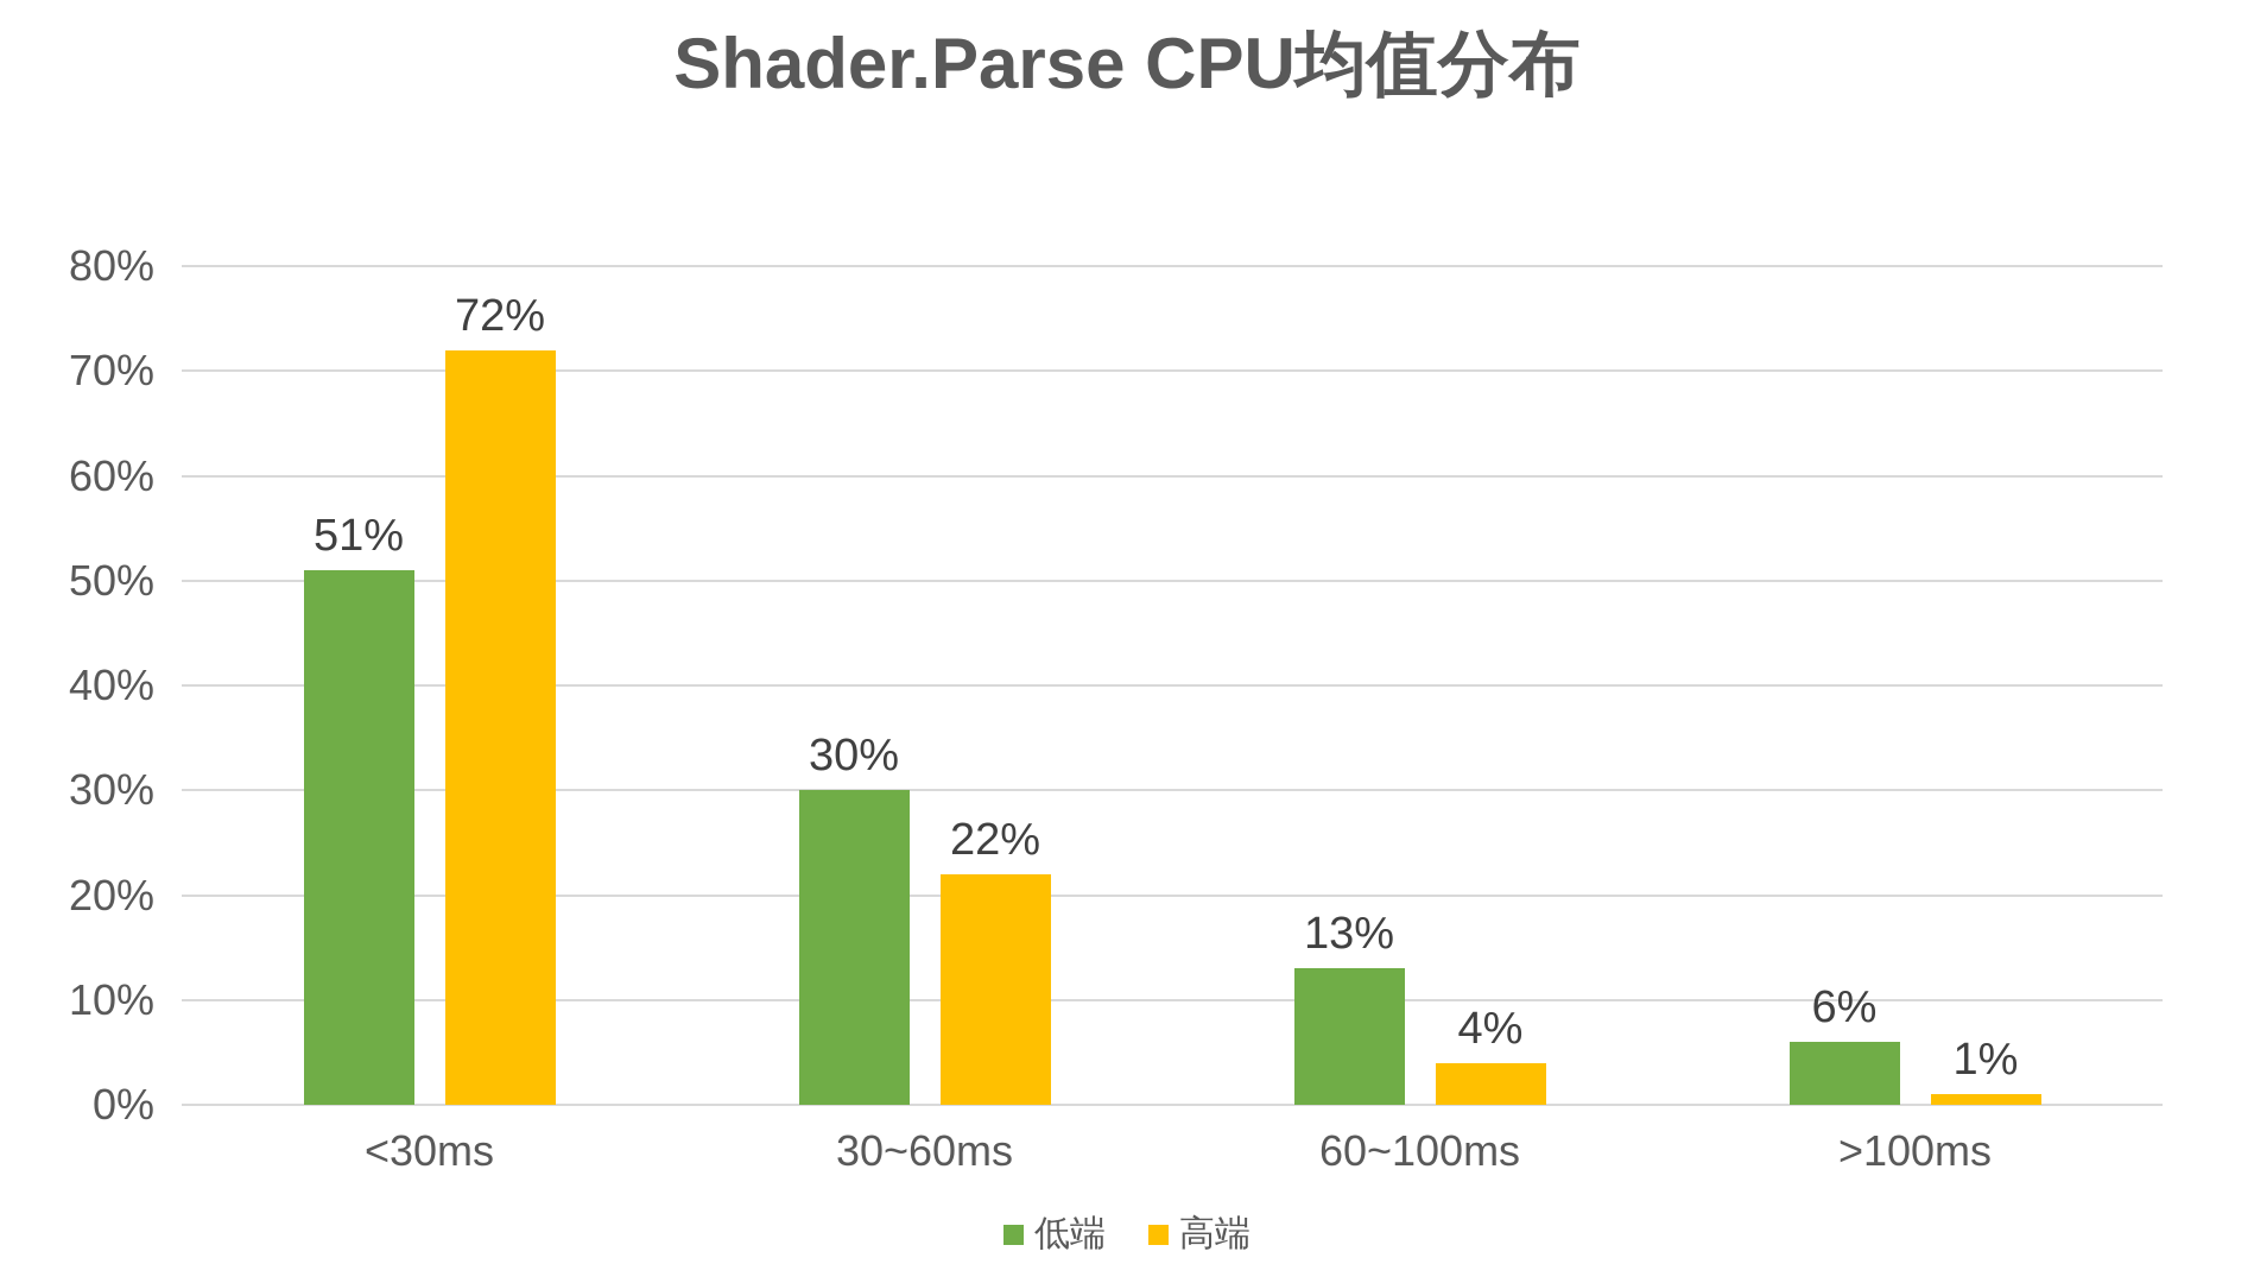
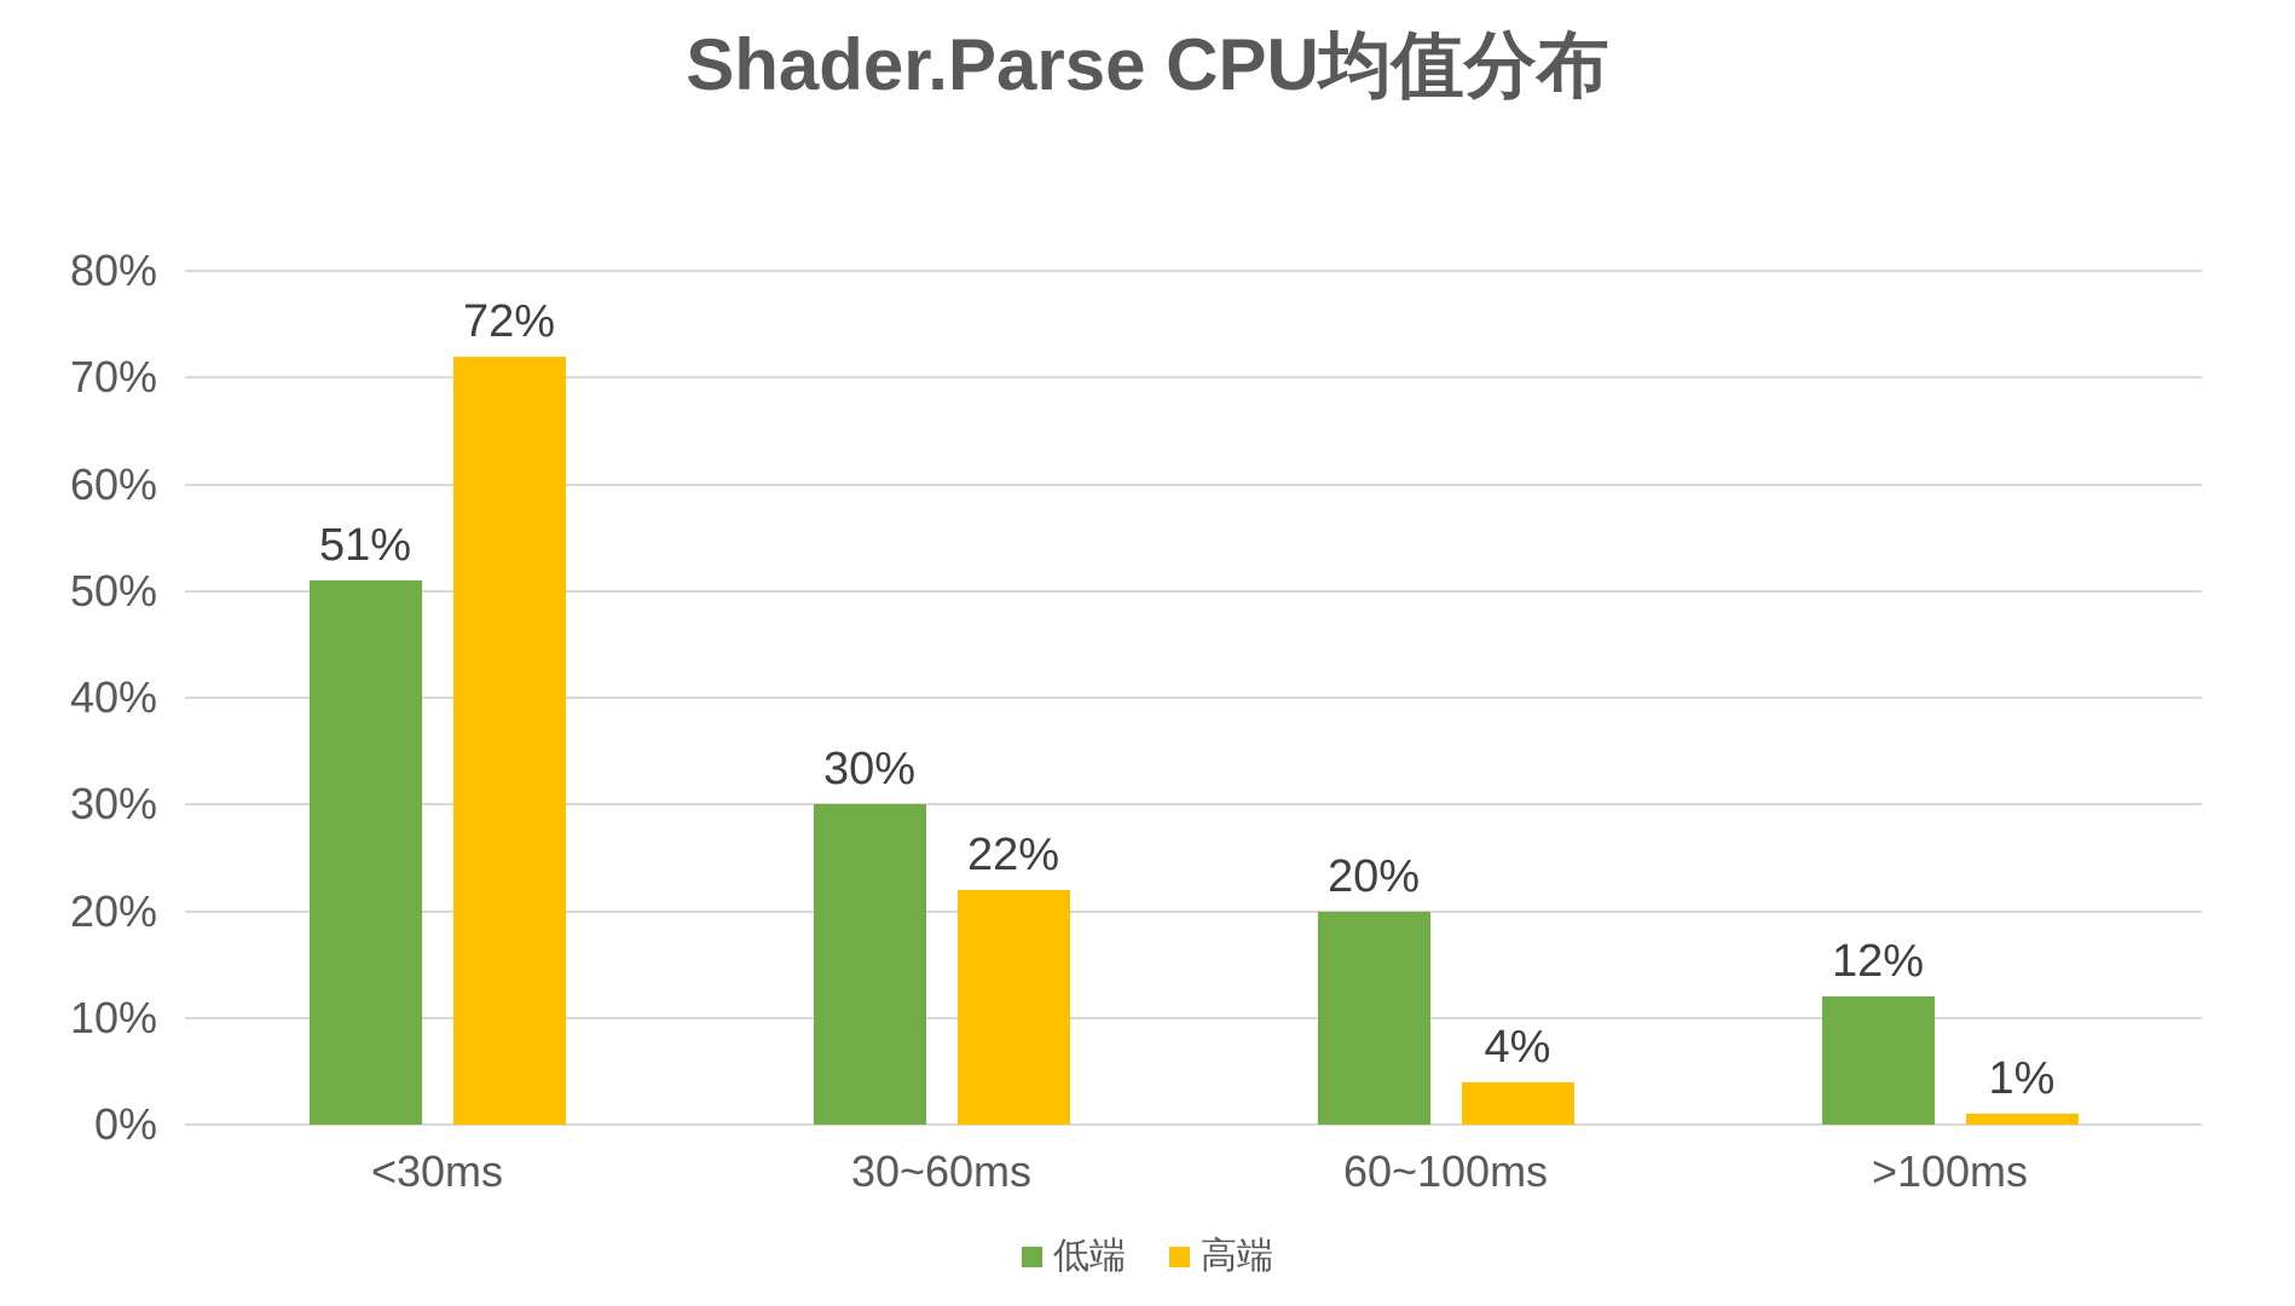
低端/60~100ms: 13% -> 20%
低端/>100ms: 6% -> 12%
